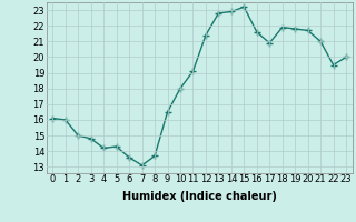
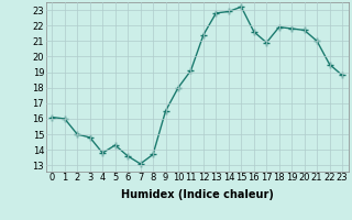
4: 14.2 -> 13.8
23: 20.0 -> 18.8
